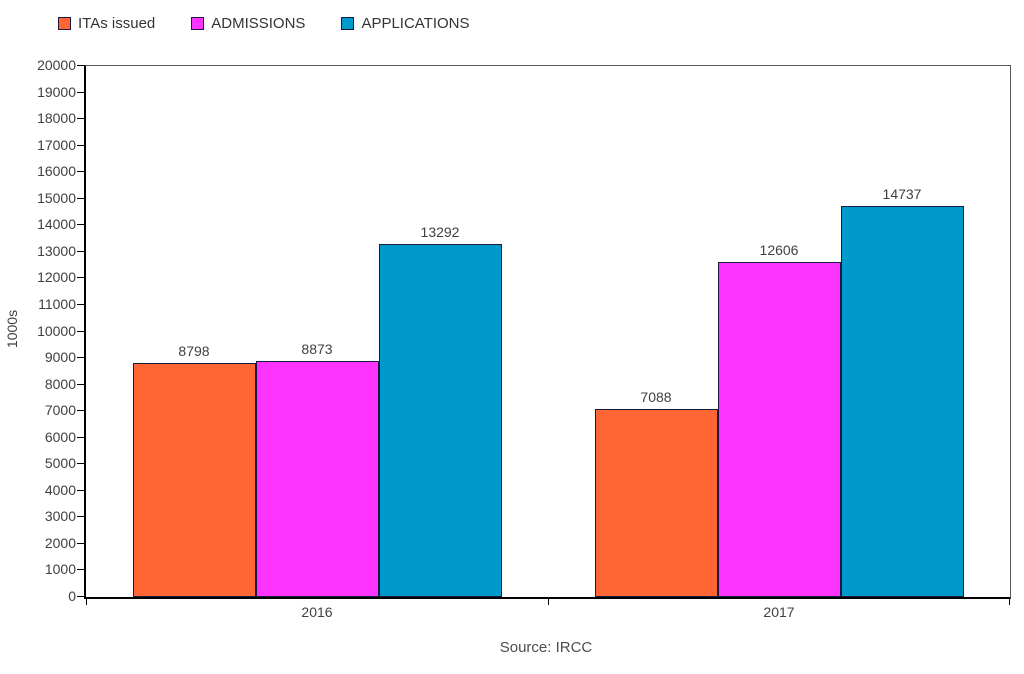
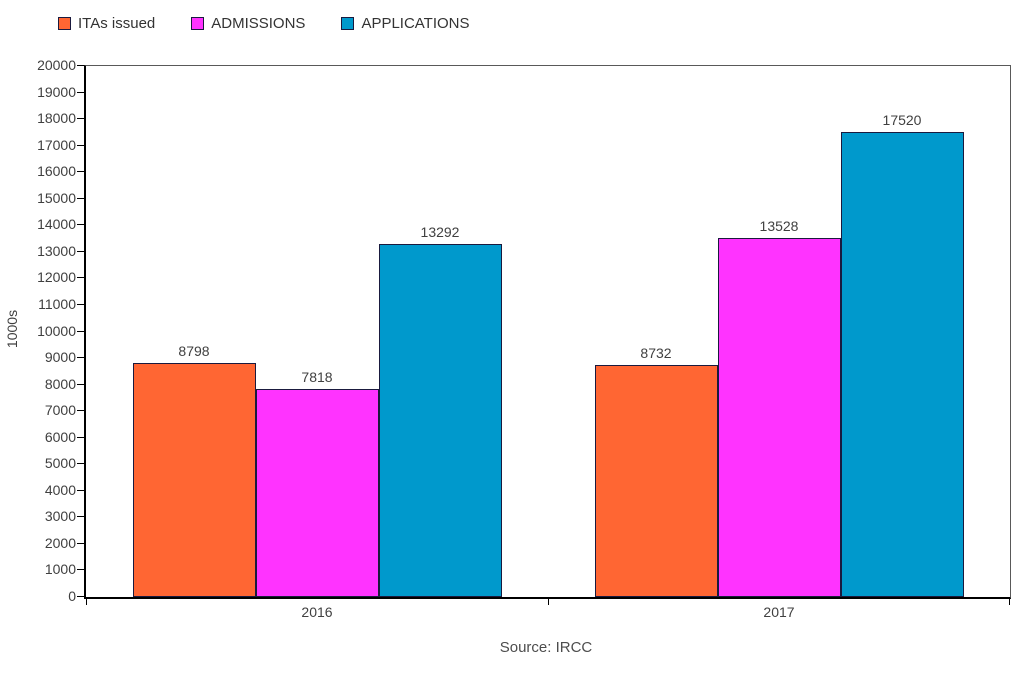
ADMISSIONS/2016: 8873 -> 7818
ITAs issued/2017: 7088 -> 8732
ADMISSIONS/2017: 12606 -> 13528
APPLICATIONS/2017: 14737 -> 17520
